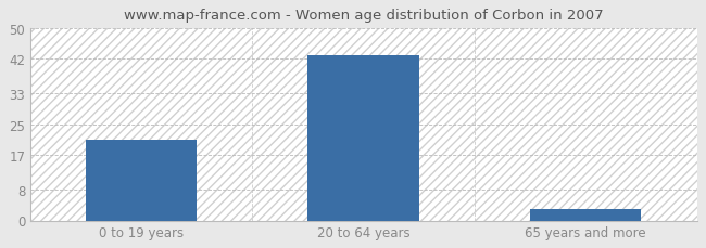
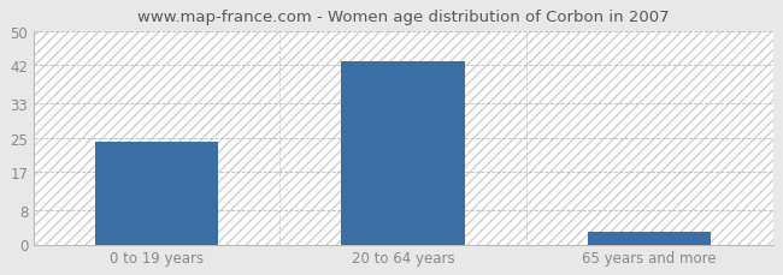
0 to 19 years: 21 -> 24
